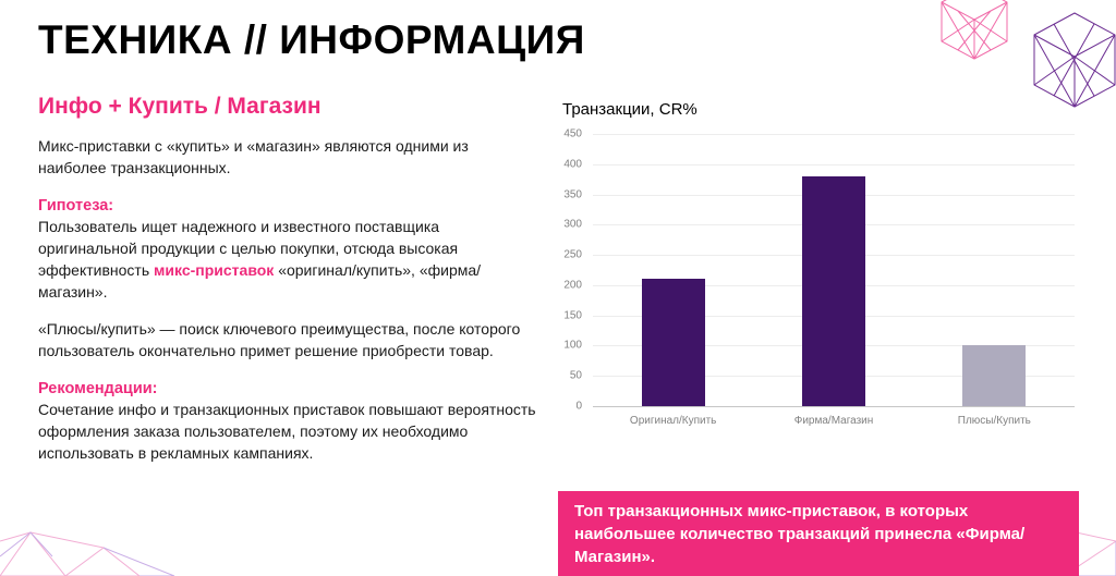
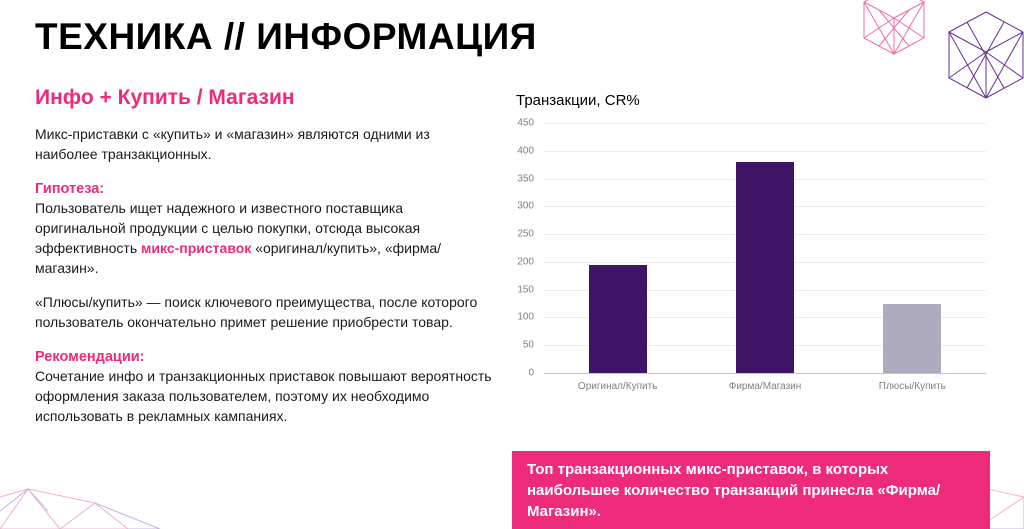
Оригинал/Купить: 210 -> 200
Плюсы/Купить: 100 -> 120
